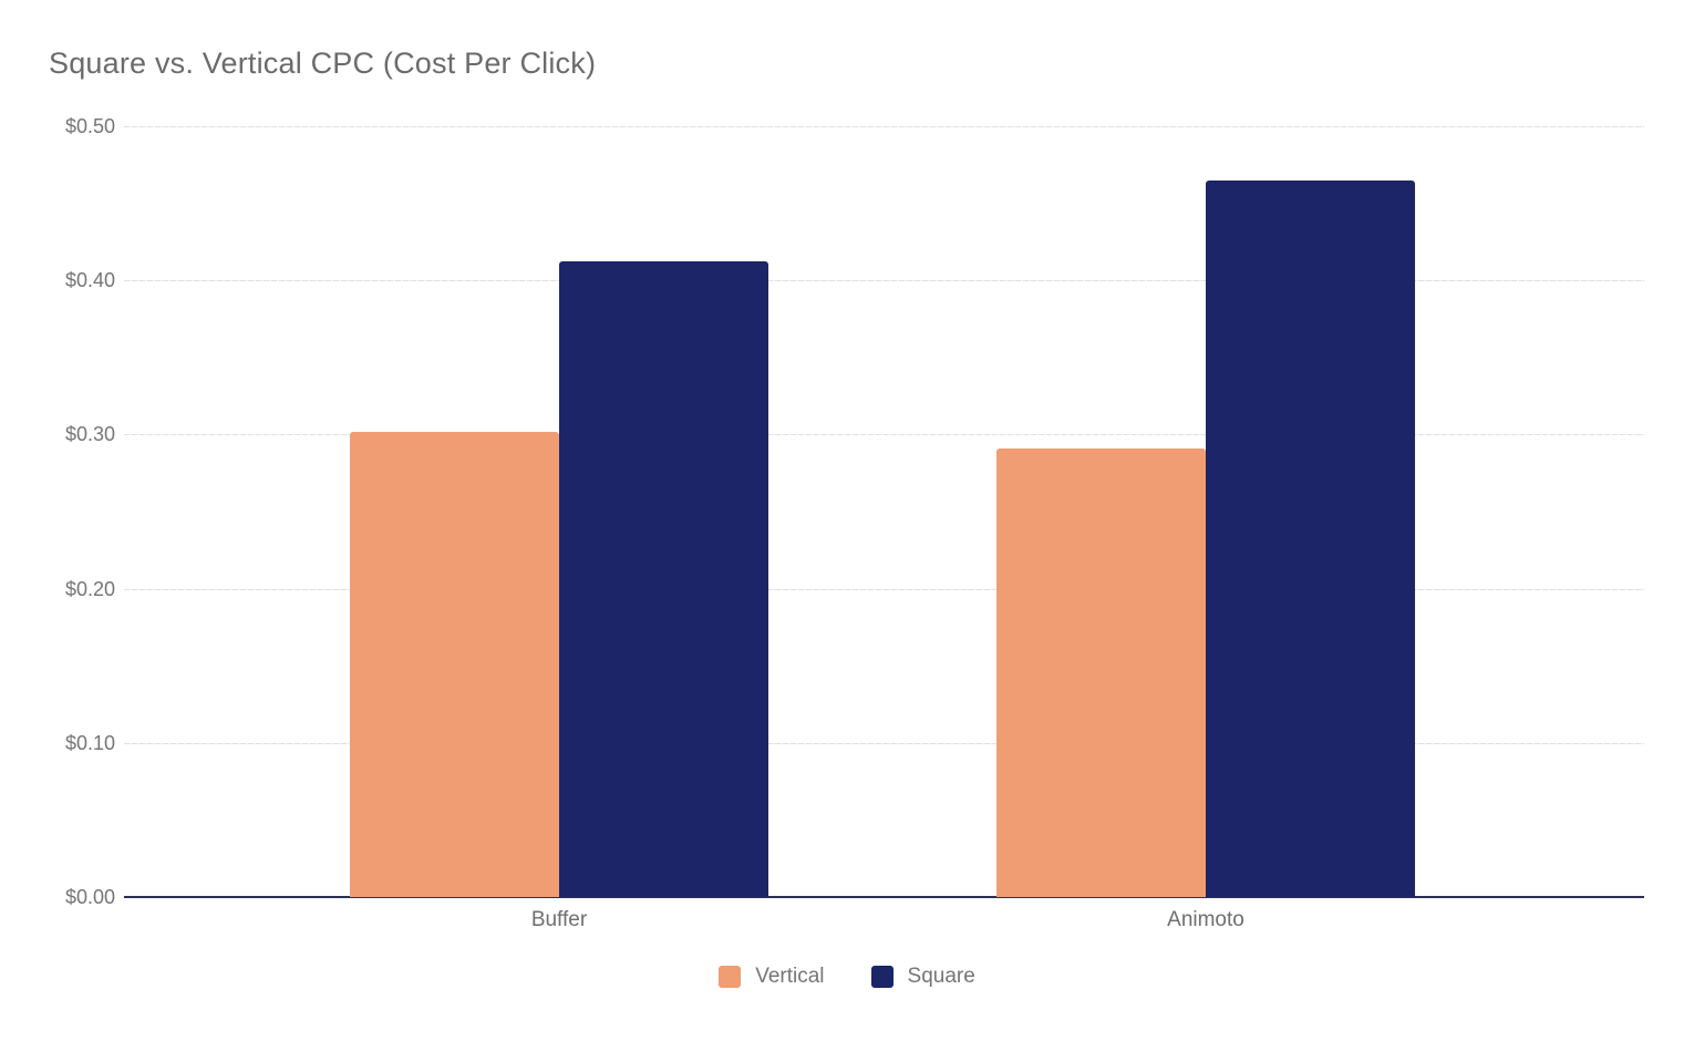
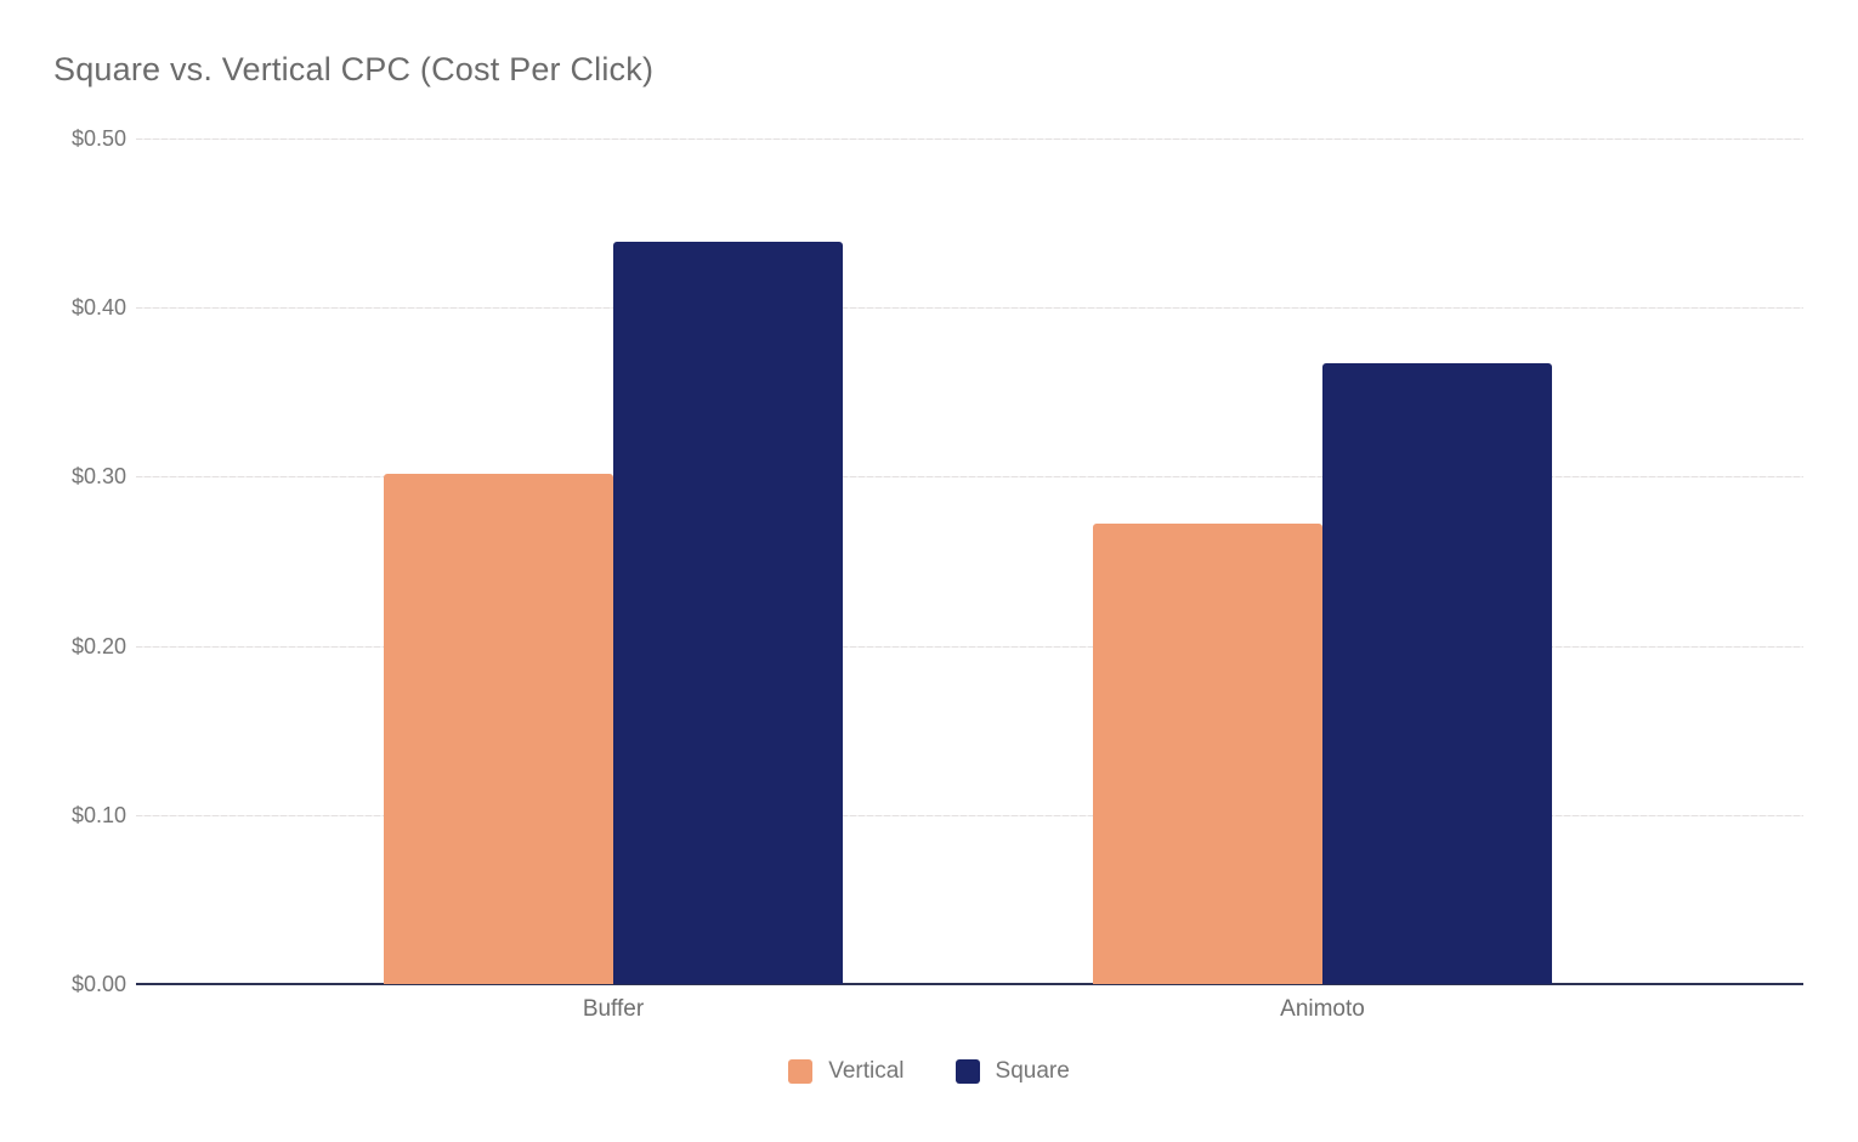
Square/Buffer: $0.412 -> $0.439
Vertical/Animoto: $0.291 -> $0.272
Square/Animoto: $0.465 -> $0.367
